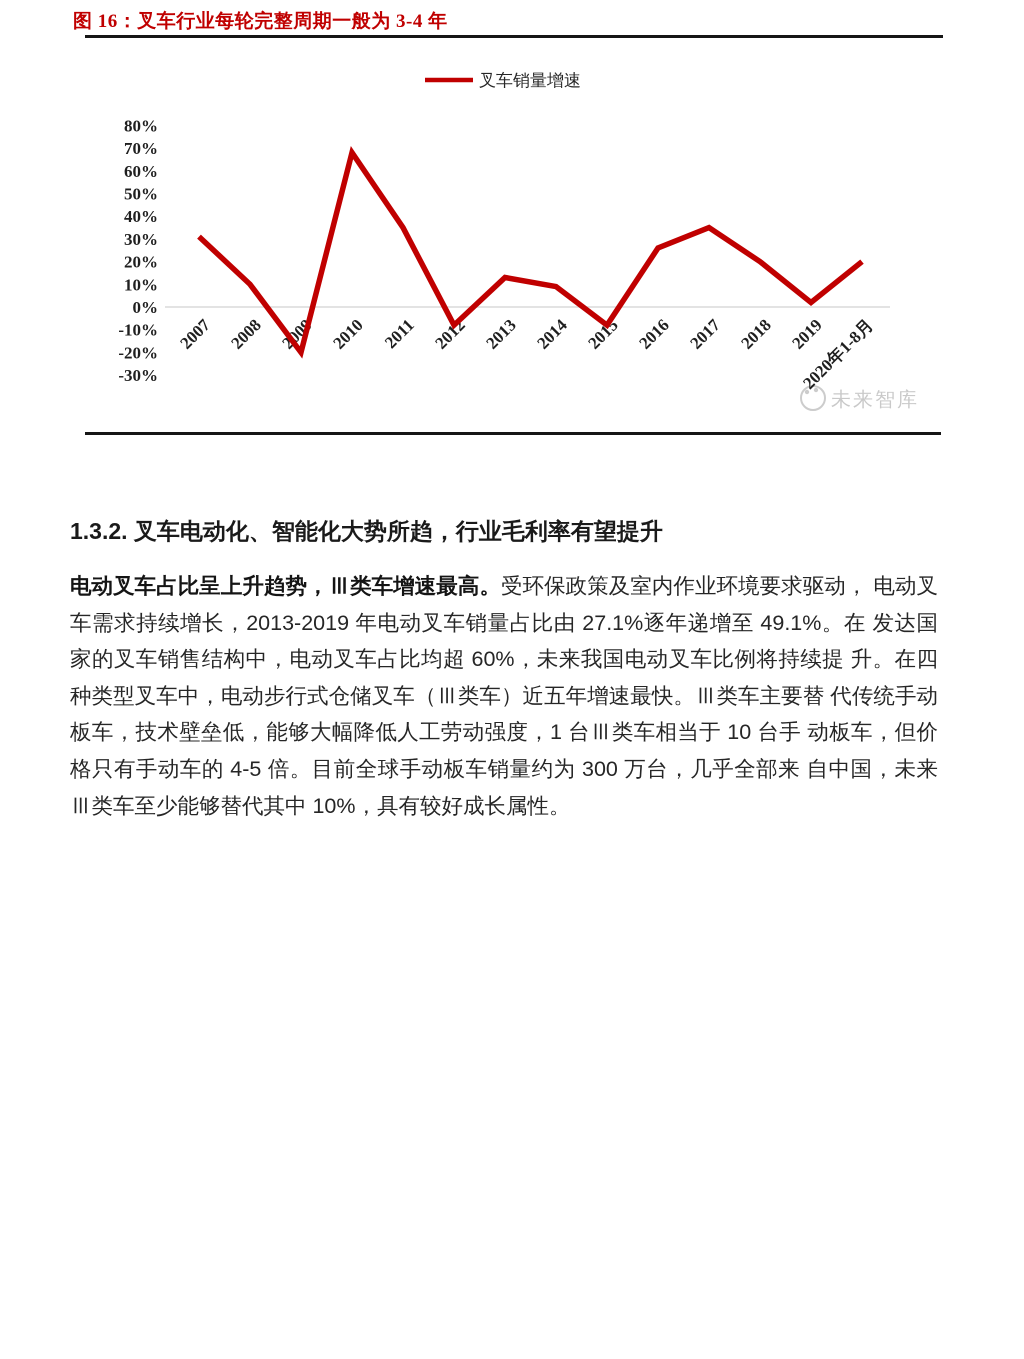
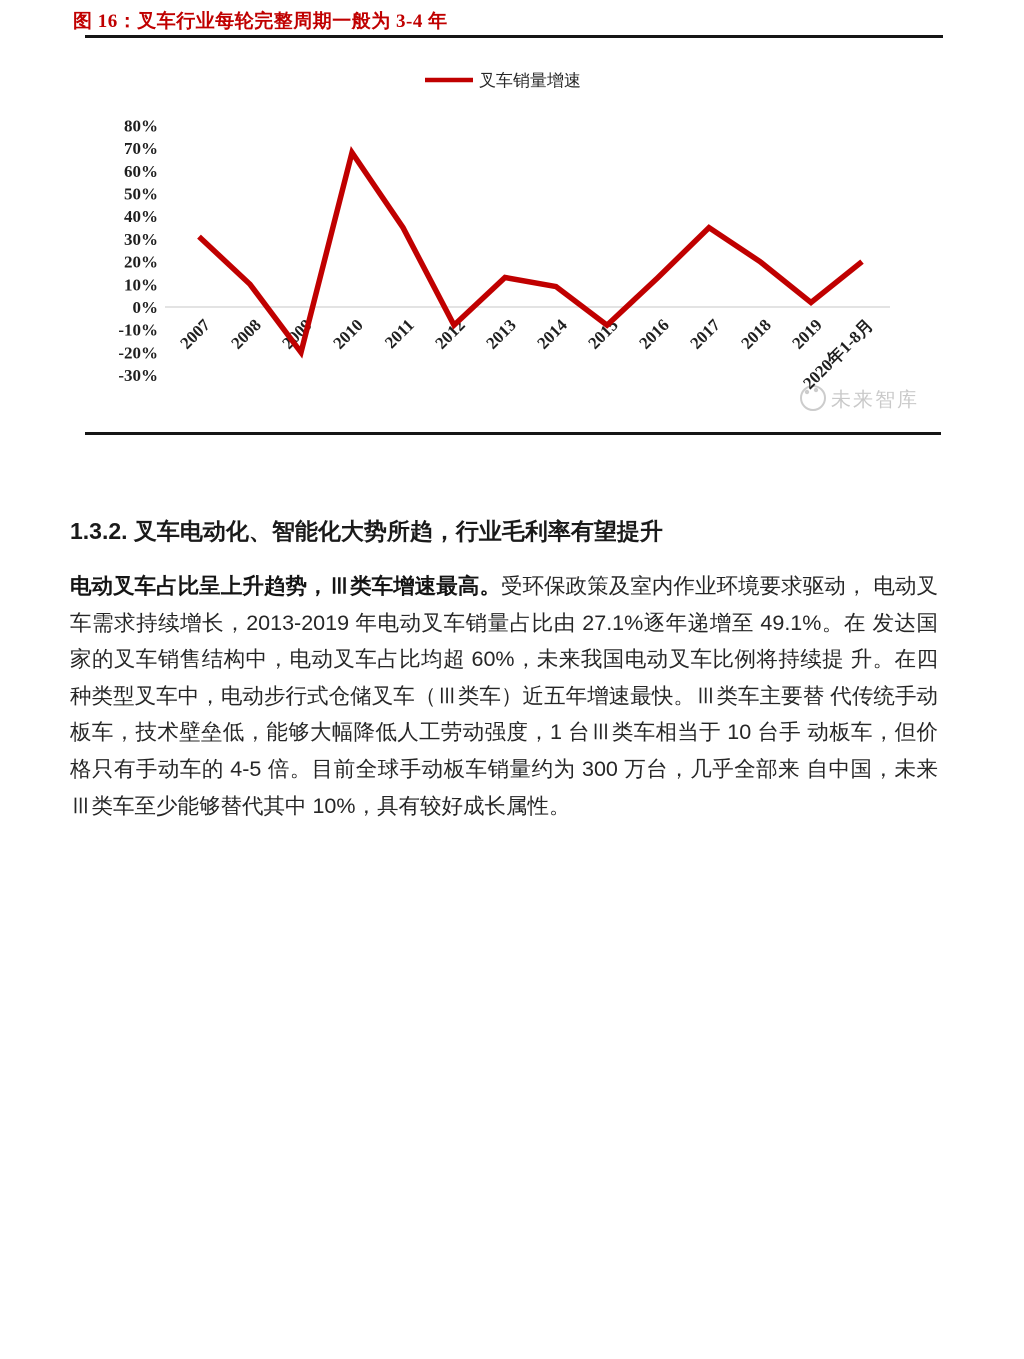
2016: 26% -> 13%
